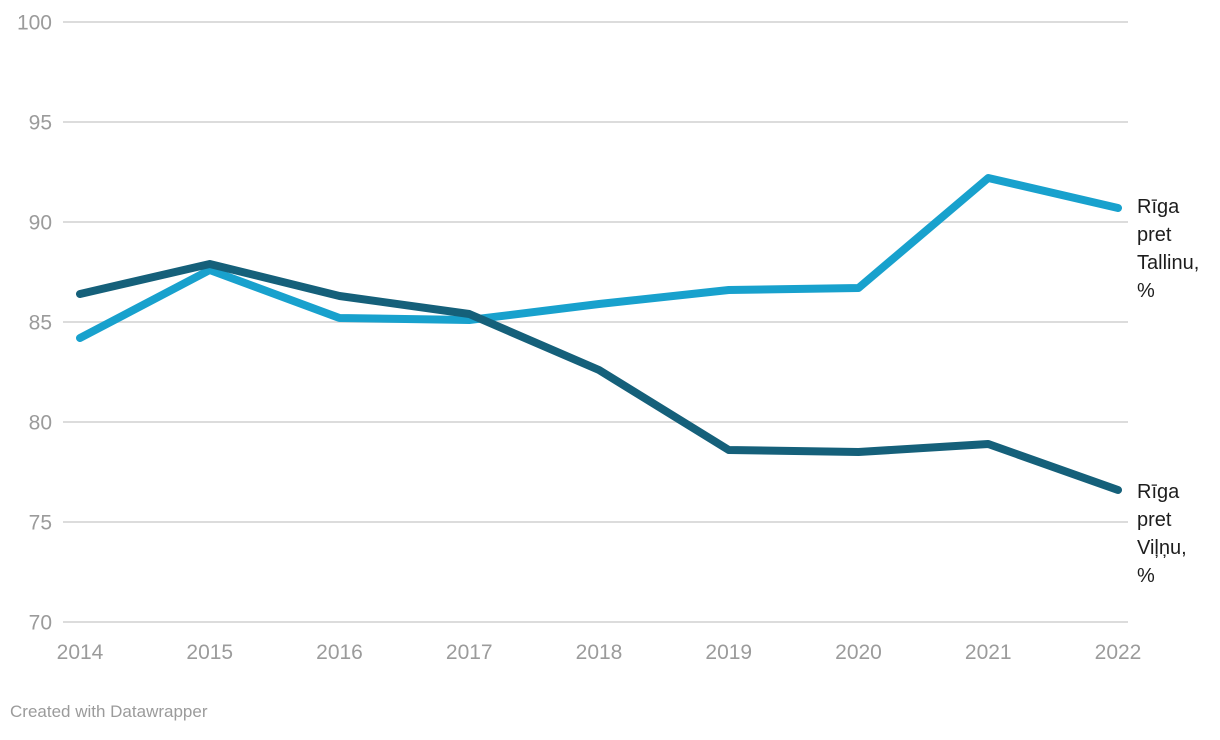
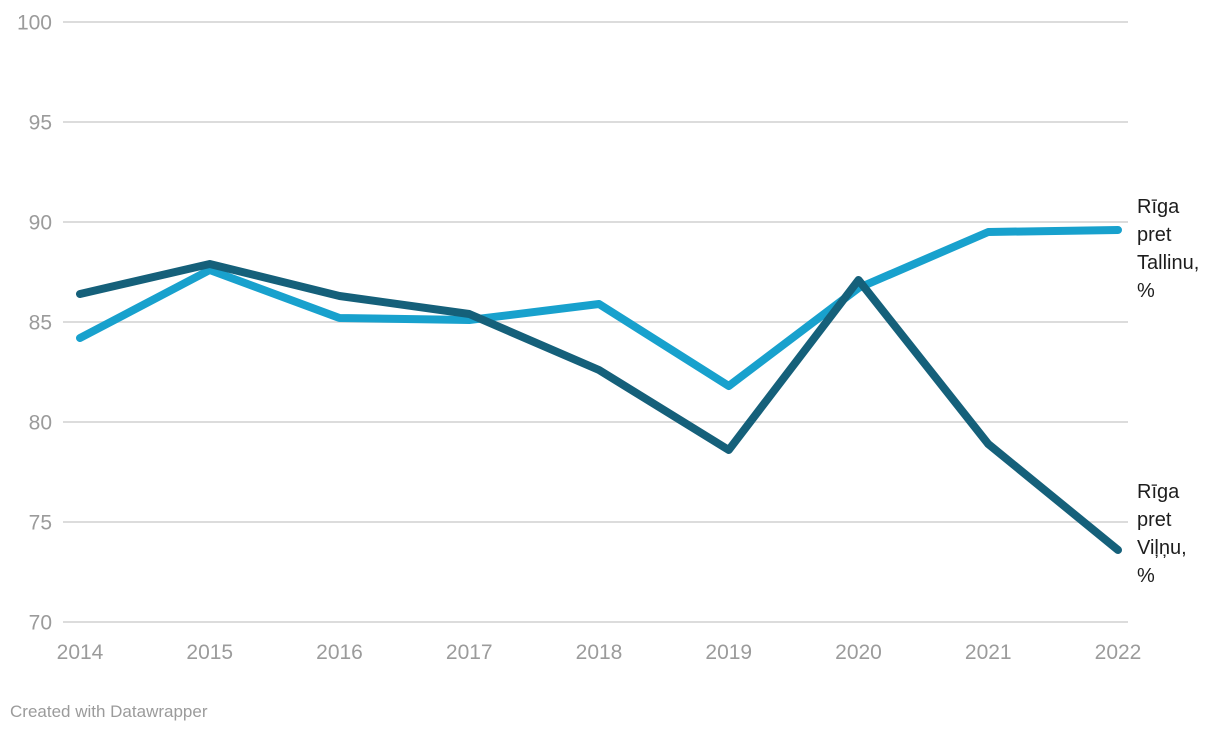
Rīga pret Tallinu, %/2019: 86.6 -> 81.8
Rīga pret Viļņu, %/2020: 78.5 -> 87.1
Rīga pret Tallinu, %/2021: 92.2 -> 89.5
Rīga pret Tallinu, %/2022: 90.7 -> 89.6
Rīga pret Viļņu, %/2022: 76.6 -> 73.6
